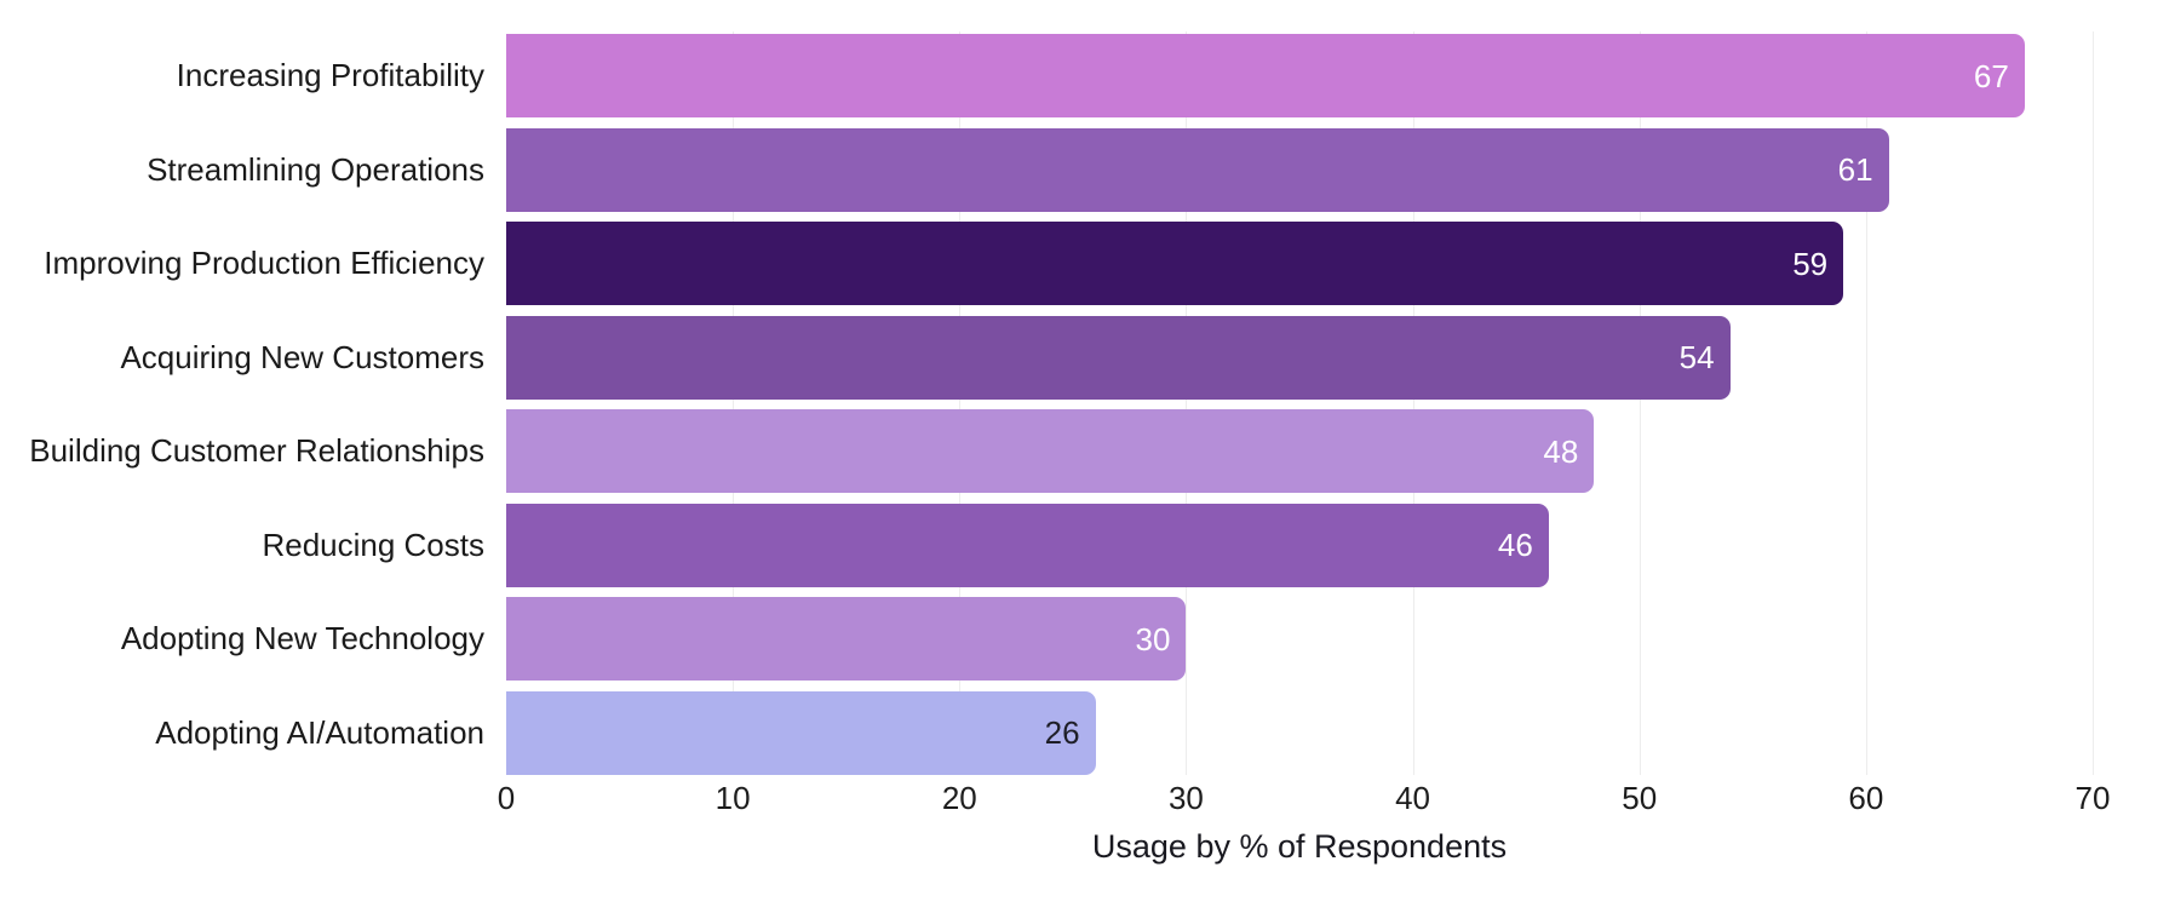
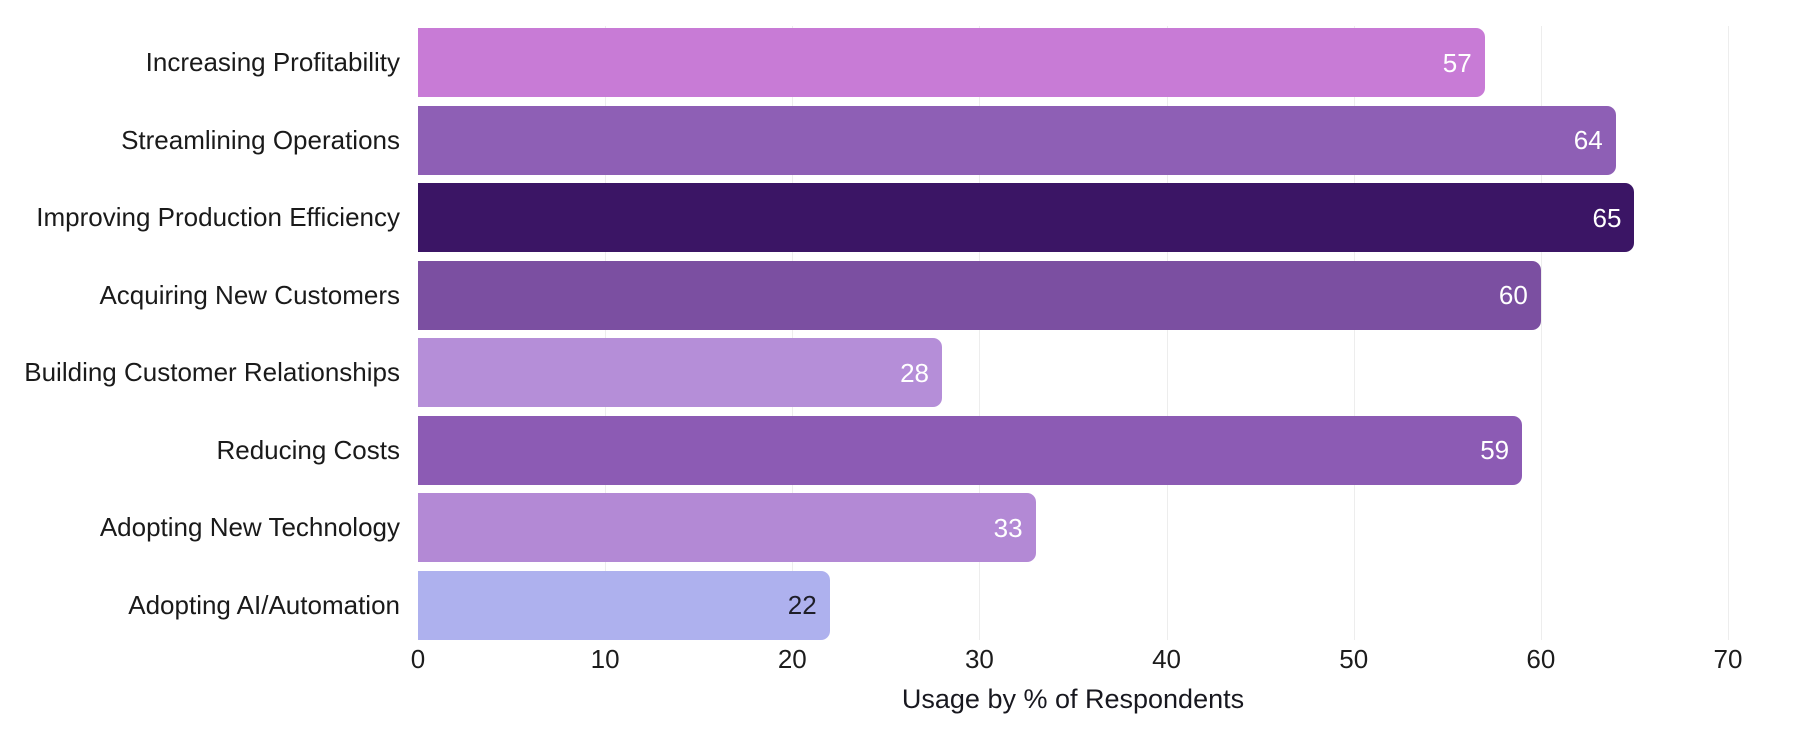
Increasing Profitability: 67 -> 57
Streamlining Operations: 61 -> 64
Improving Production Efficiency: 59 -> 65
Acquiring New Customers: 54 -> 60
Building Customer Relationships: 48 -> 28
Reducing Costs: 46 -> 59
Adopting New Technology: 30 -> 33
Adopting AI/Automation: 26 -> 22
